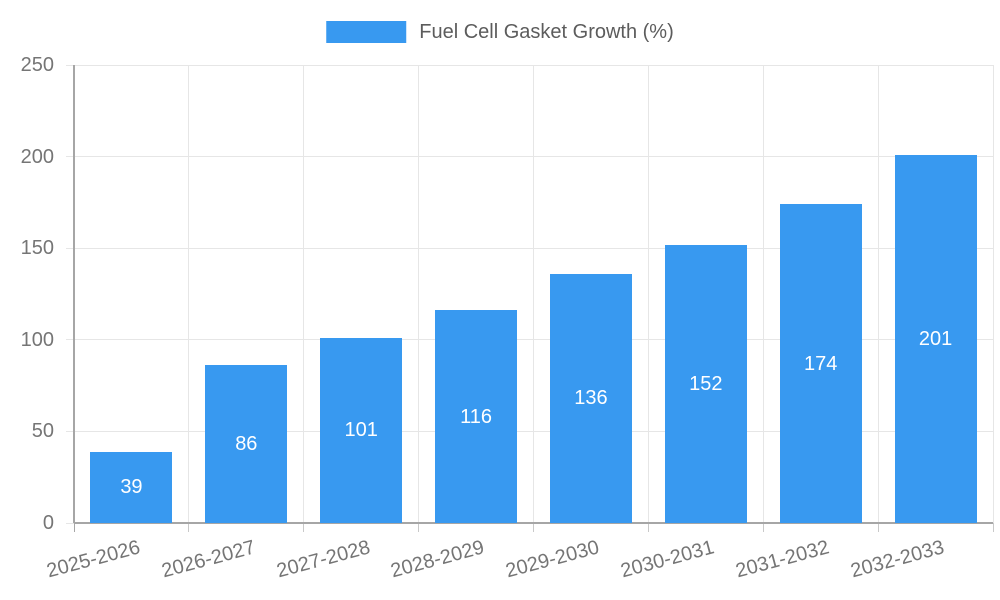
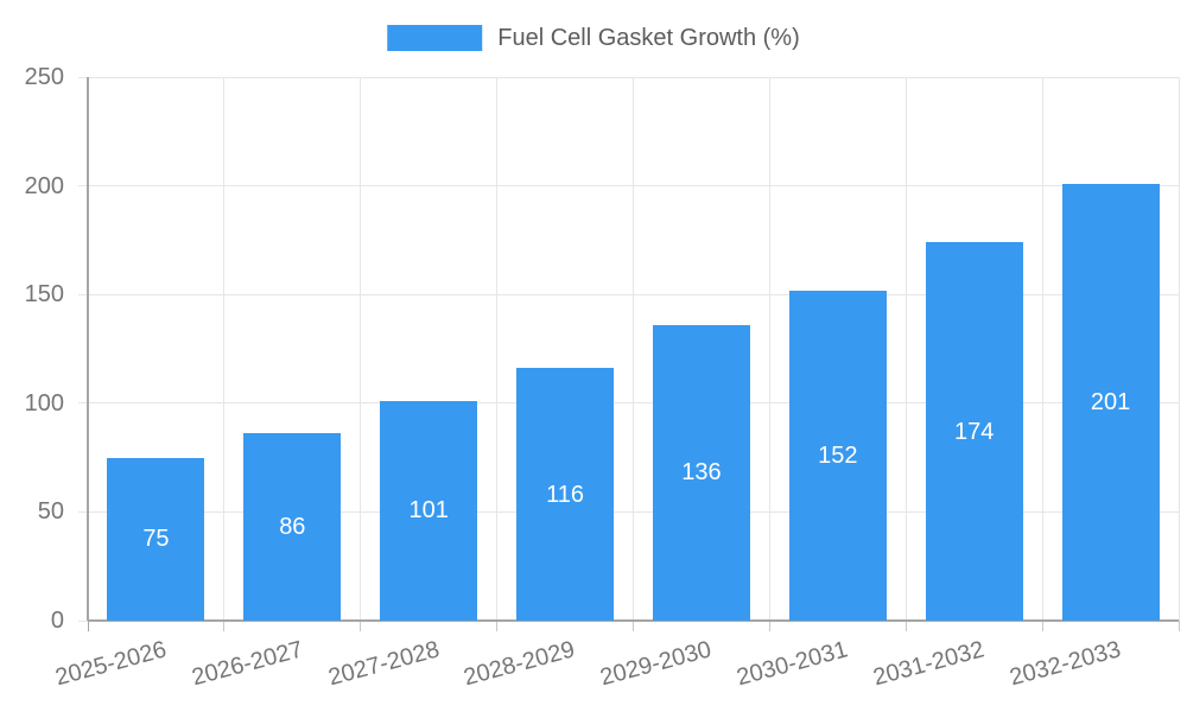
2025-2026: 39 -> 75
